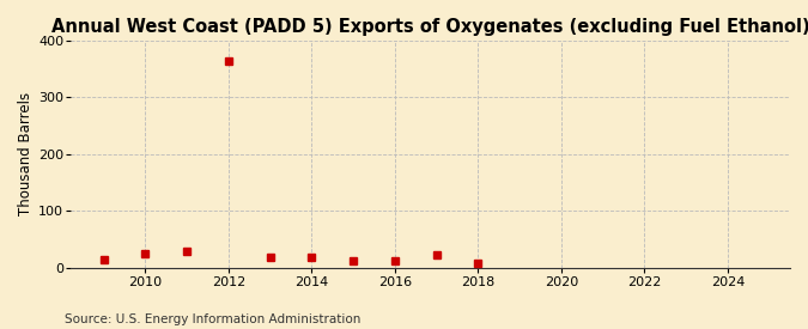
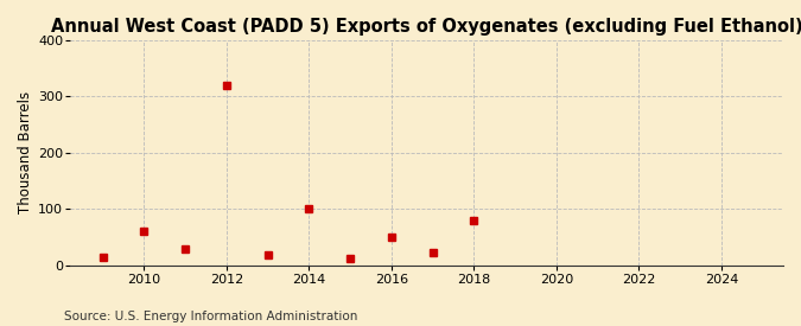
2010: 25 -> 60
2012: 365 -> 320
2014: 18 -> 100
2016: 13 -> 50
2018: 8 -> 80
